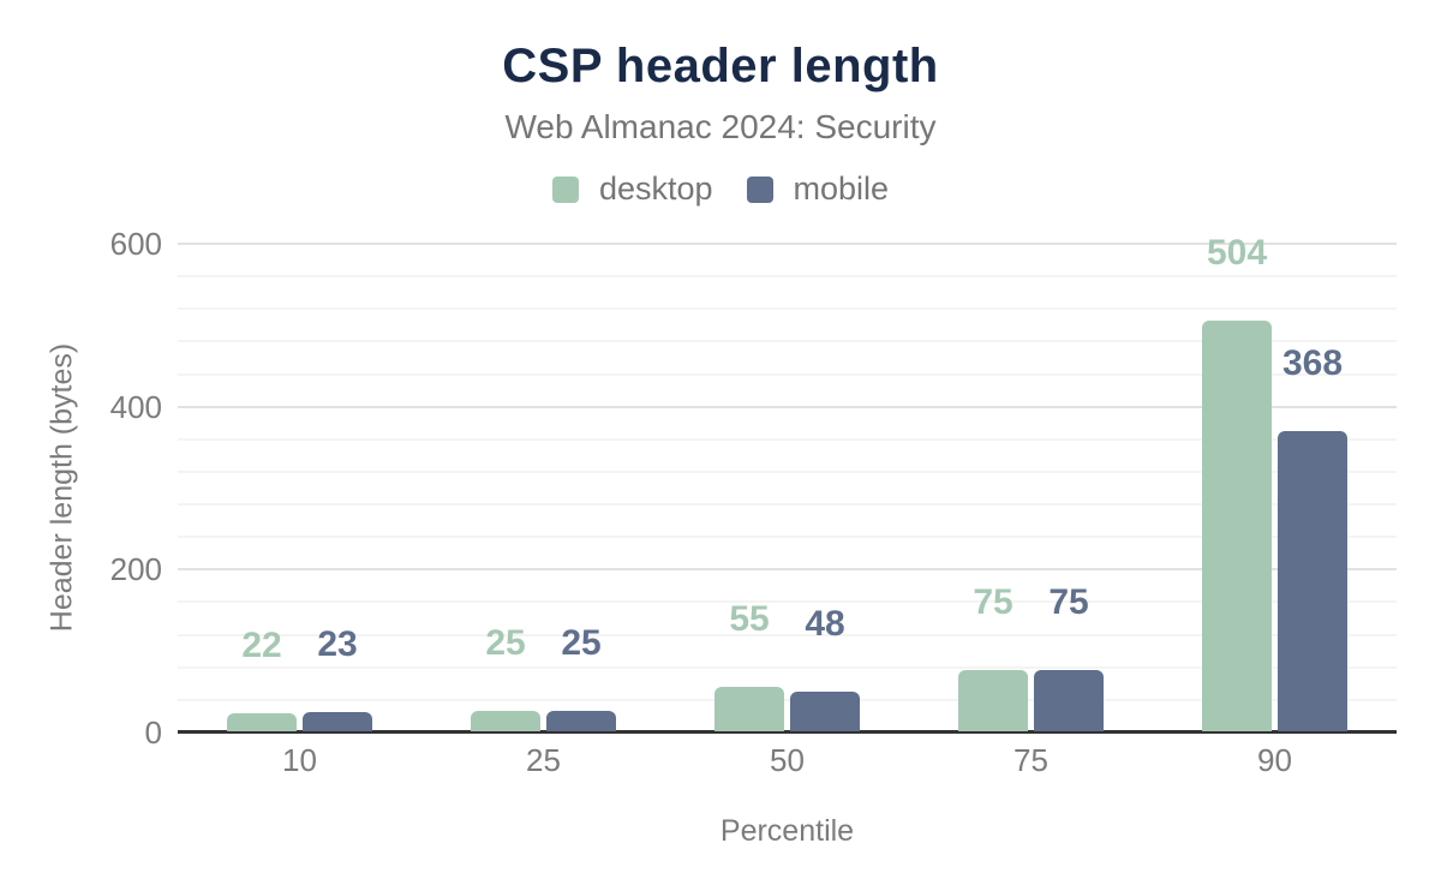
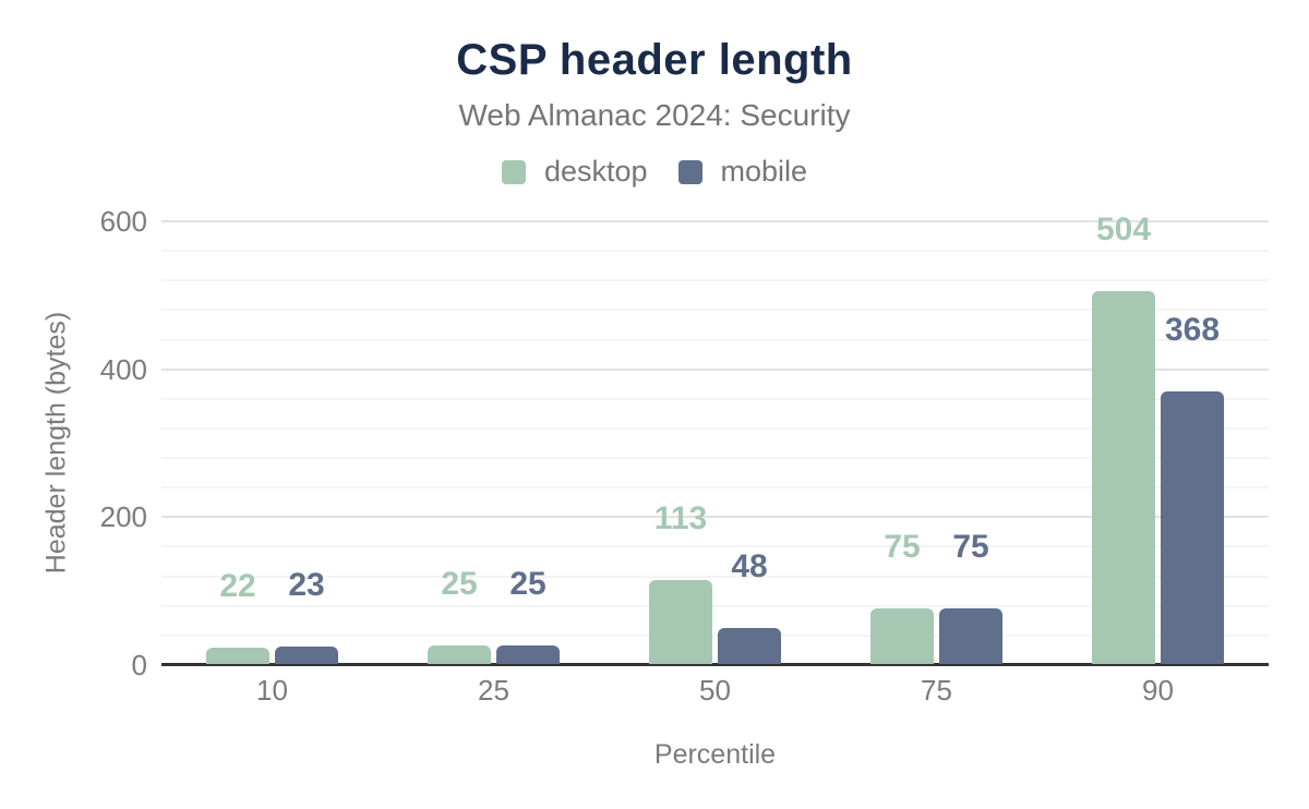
desktop/50: 55 -> 113
